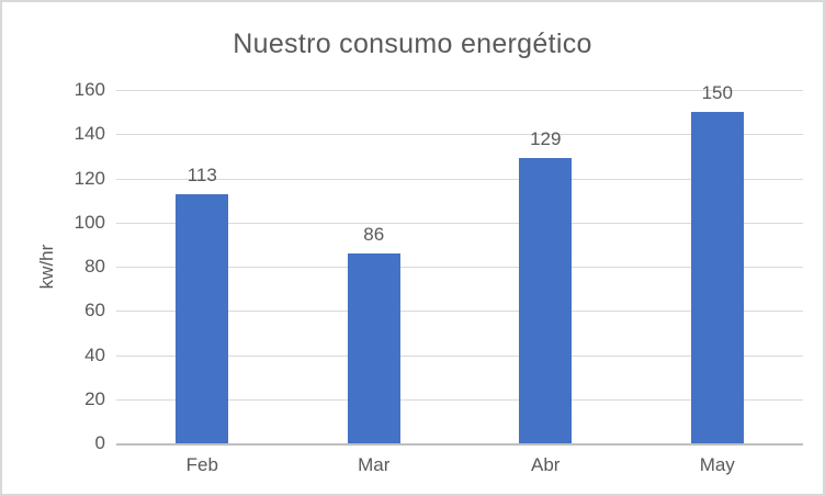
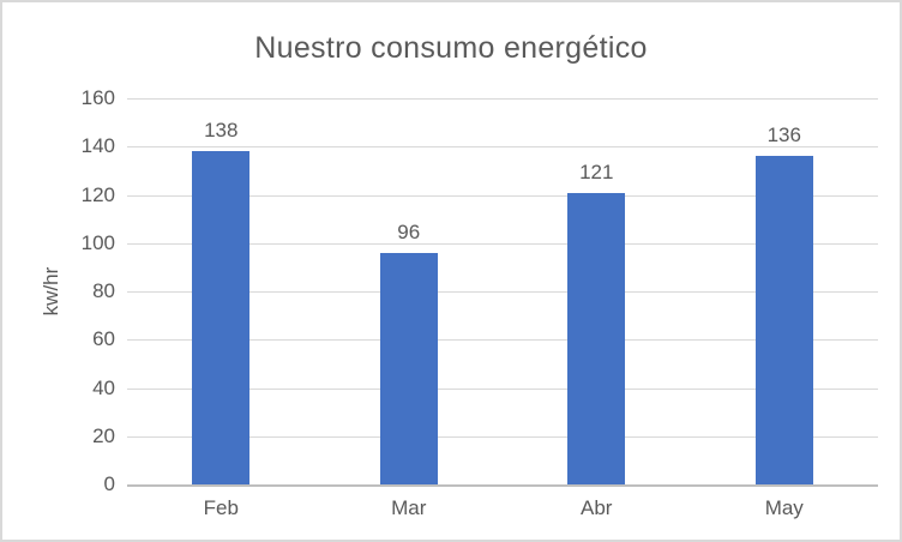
Feb: 113 -> 138
Mar: 86 -> 96
Abr: 129 -> 121
May: 150 -> 136
